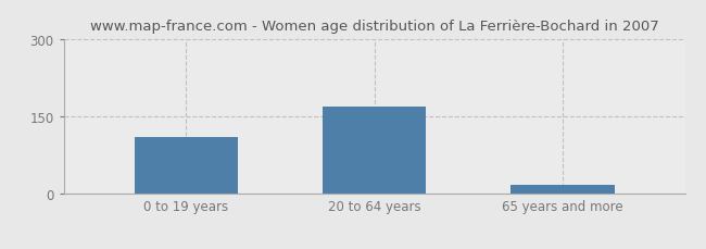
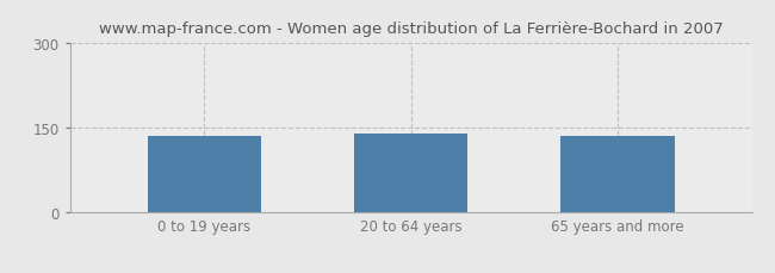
0 to 19 years: 110 -> 135
20 to 64 years: 170 -> 140
65 years and more: 18 -> 135
